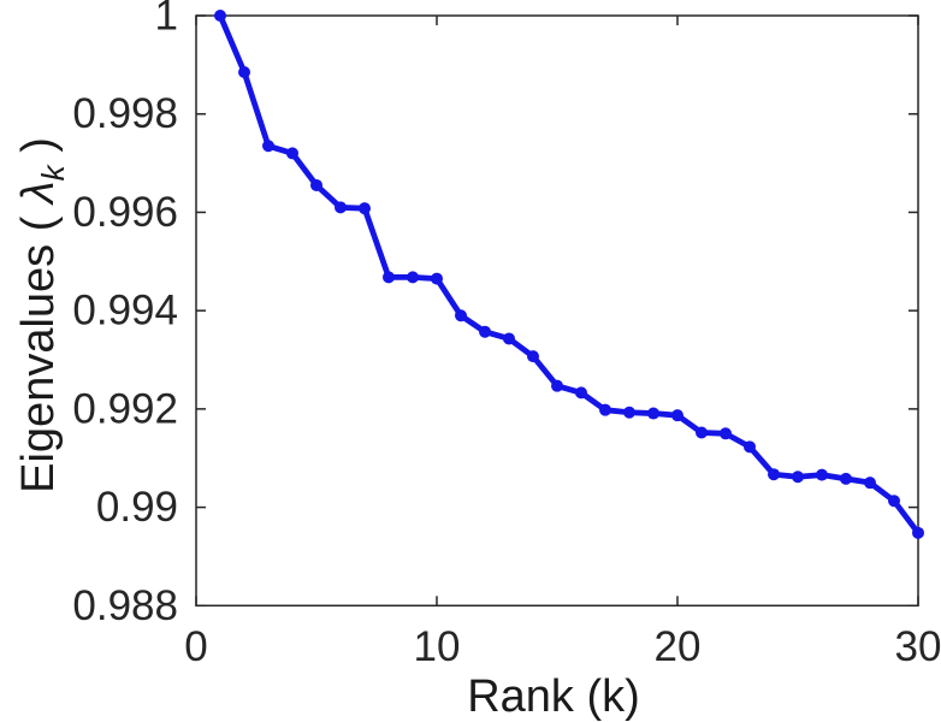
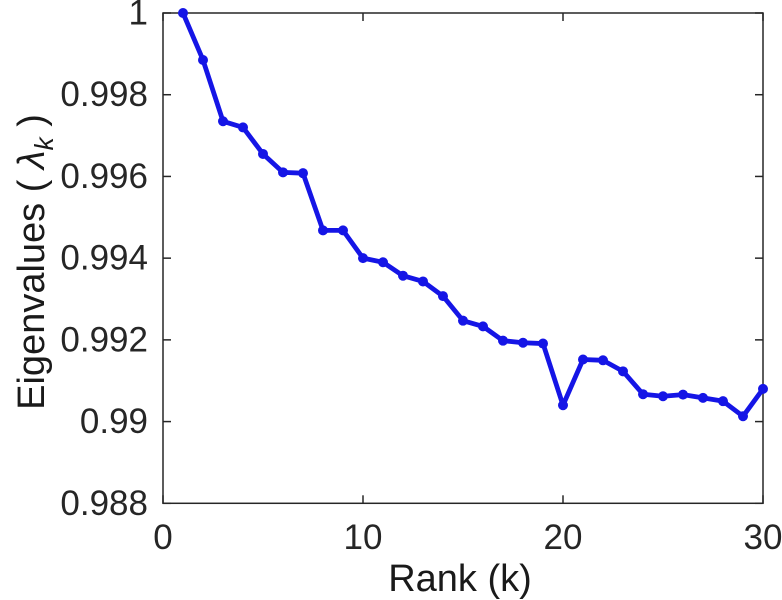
10: 0.9947 -> 0.9940
20: 0.9919 -> 0.9904
30: 0.9895 -> 0.9908
